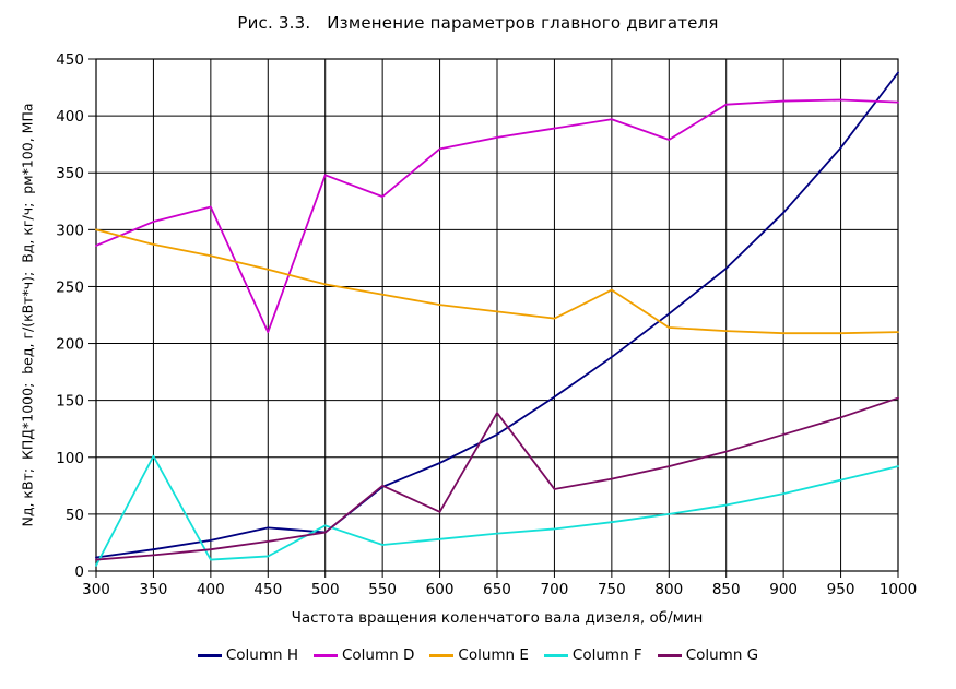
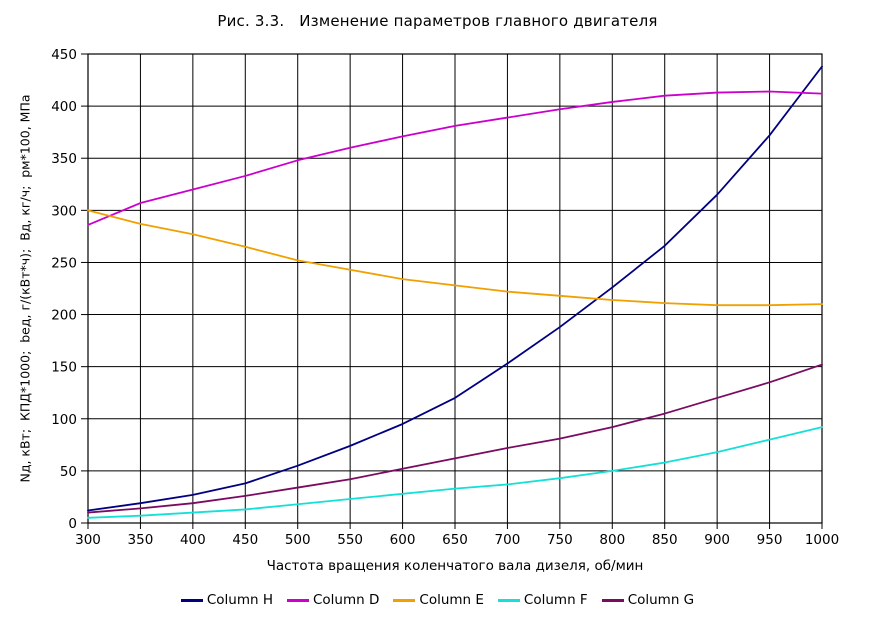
Column F/350: 101 -> 7
Column D/450: 210 -> 333
Column H/500: 34 -> 55
Column F/500: 40 -> 18
Column D/550: 329 -> 360
Column G/550: 75 -> 42
Column G/650: 139 -> 62
Column E/750: 247 -> 218
Column D/800: 379 -> 404
